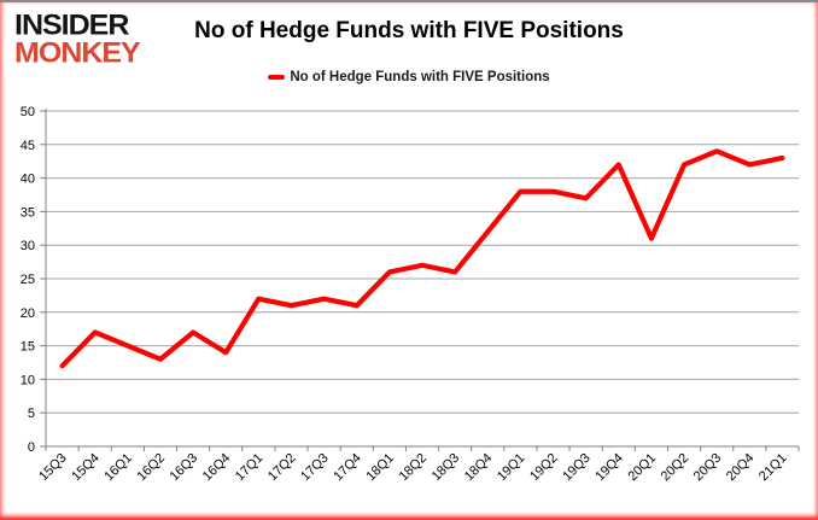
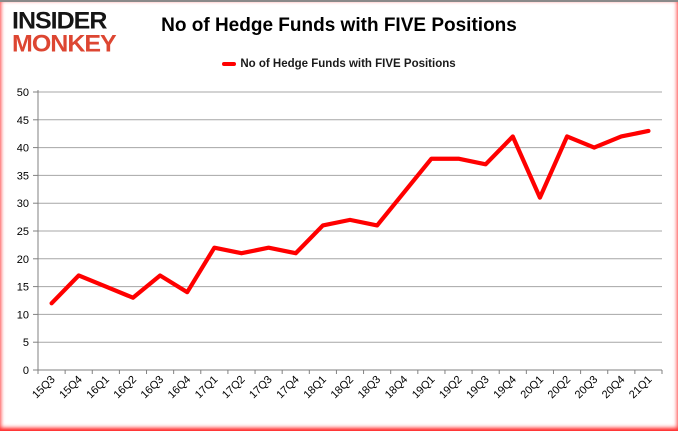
20Q3: 44 -> 40
